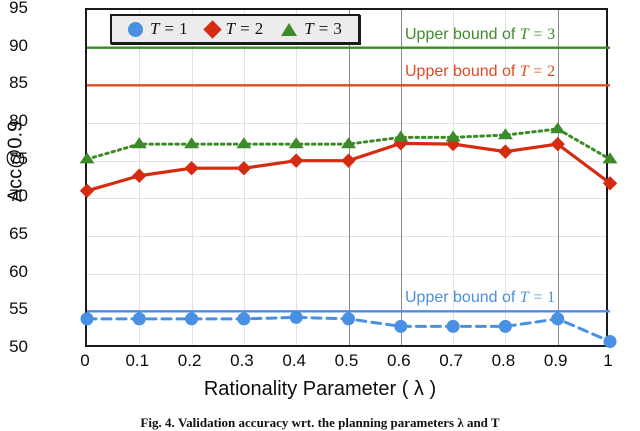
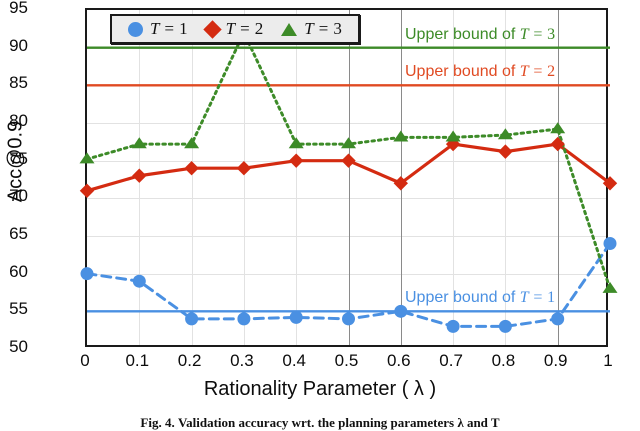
T = 1/0: 54 -> 60
T = 1/0.1: 54 -> 59
T = 3/0.3: 77 -> 92
T = 1/0.6: 53 -> 55
T = 2/0.6: 77 -> 72
T = 1/1: 51 -> 64
T = 3/1: 75 -> 58
